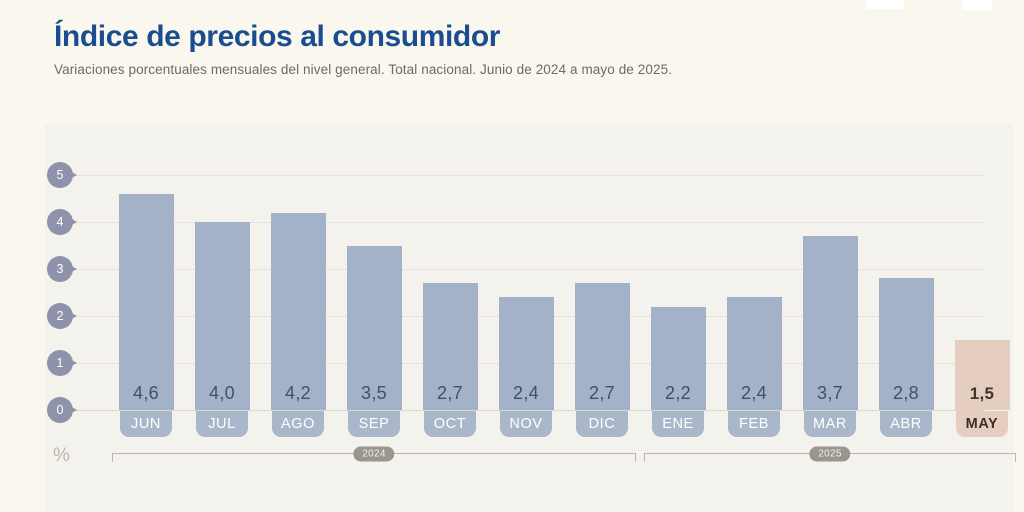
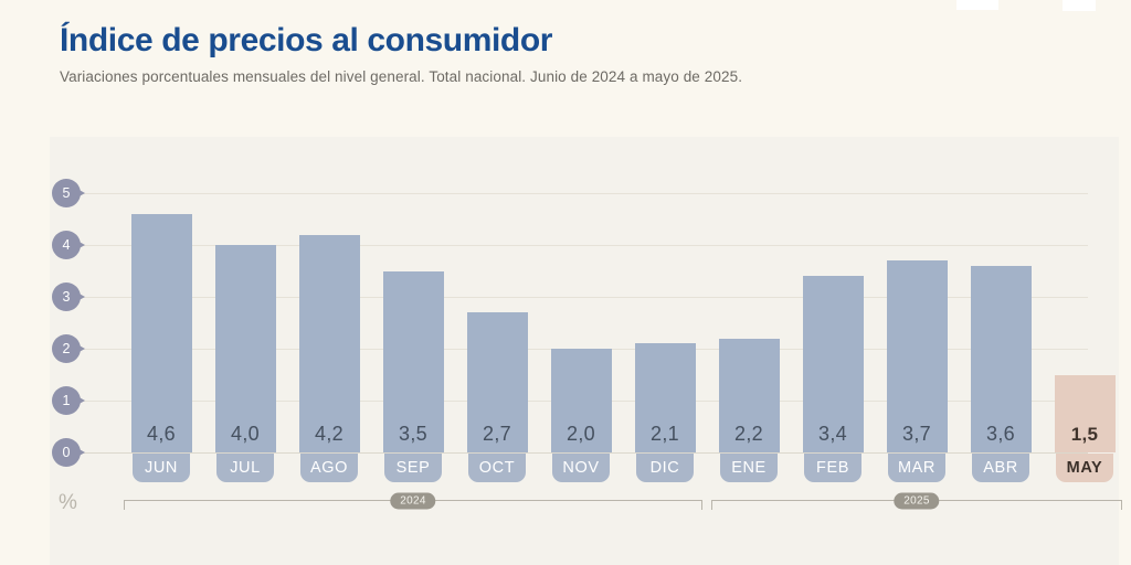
NOV: 2,4 -> 2,0
DIC: 2,7 -> 2,1
FEB: 2,4 -> 3,4
ABR: 2,8 -> 3,6
